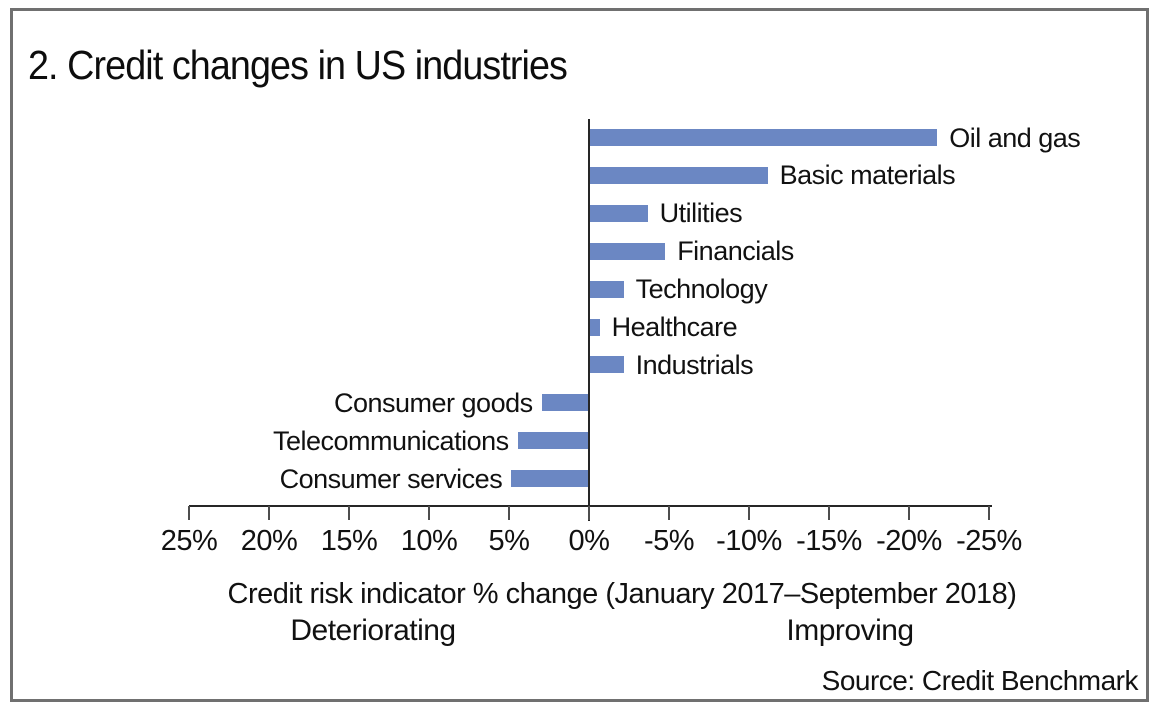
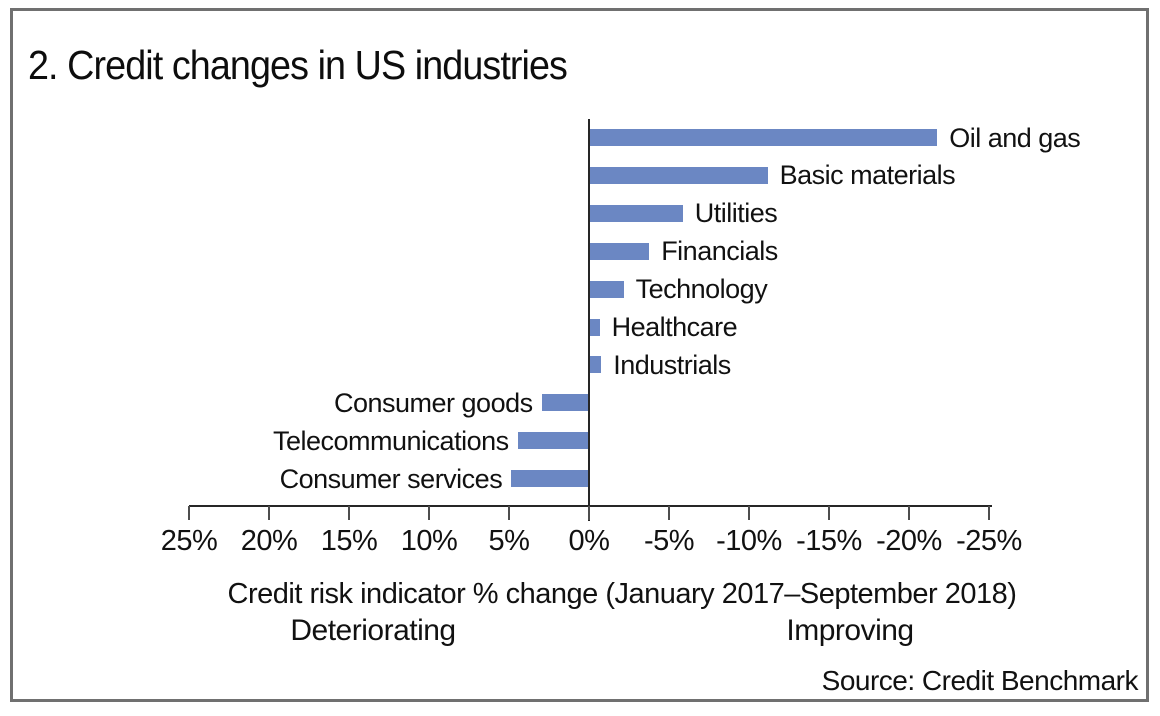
Utilities: -3.6% -> -5.8%
Financials: -4.7% -> -3.7%
Industrials: -2.1% -> -0.7%
